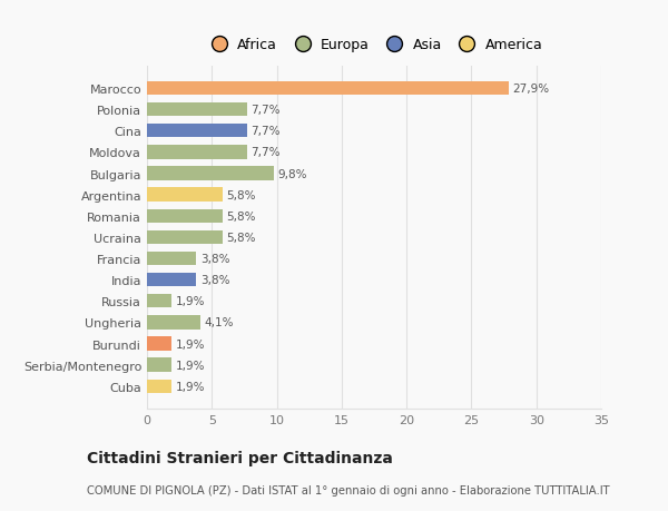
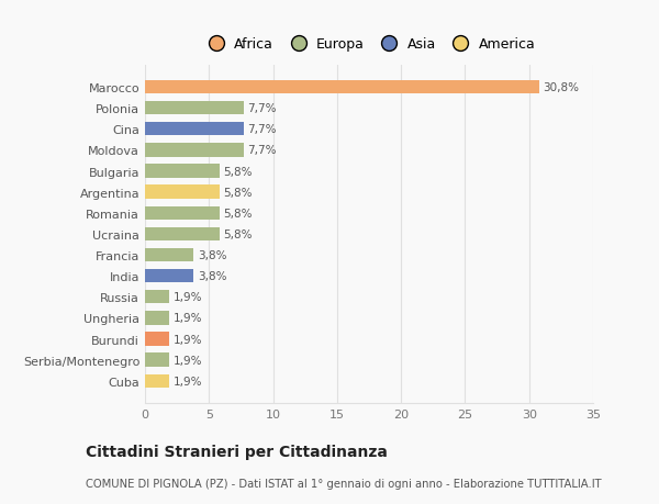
Marocco: 27,9% -> 30,8%
Bulgaria: 9,8% -> 5,8%
Ungheria: 4,1% -> 1,9%
